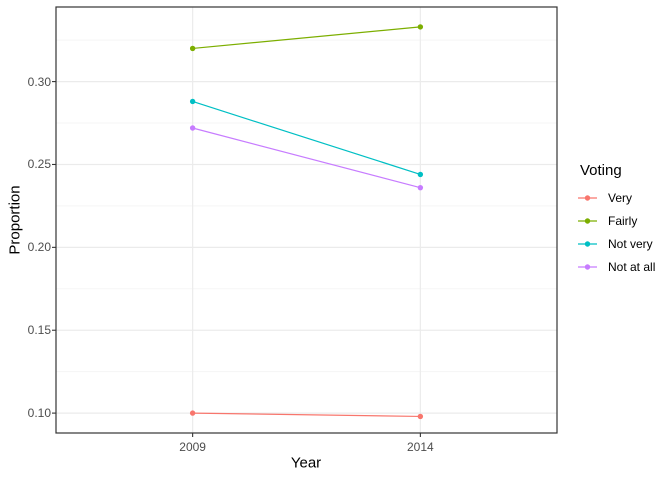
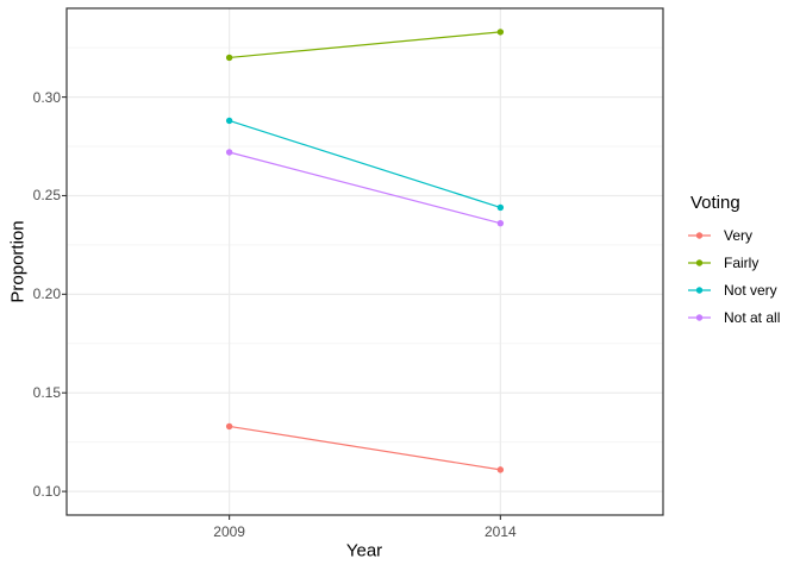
Very/2009: 0.100 -> 0.133
Very/2014: 0.098 -> 0.111
